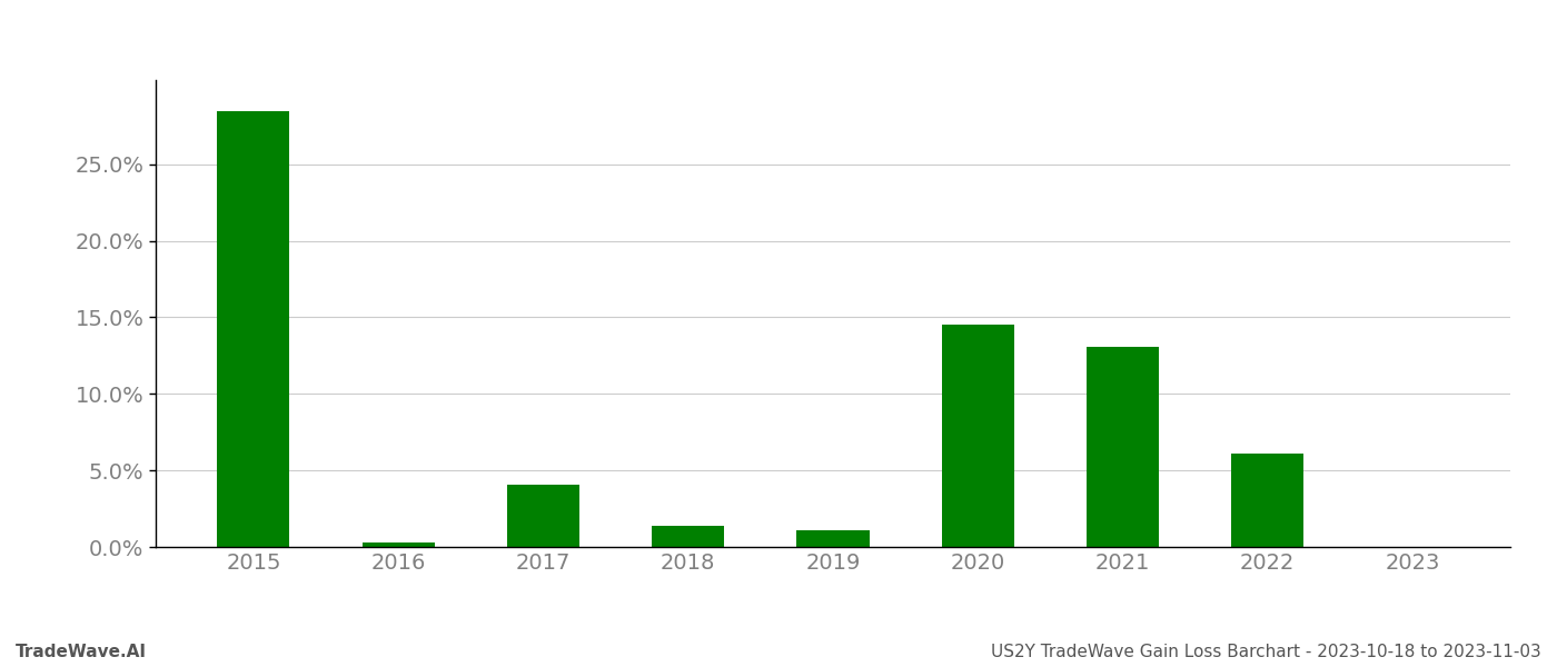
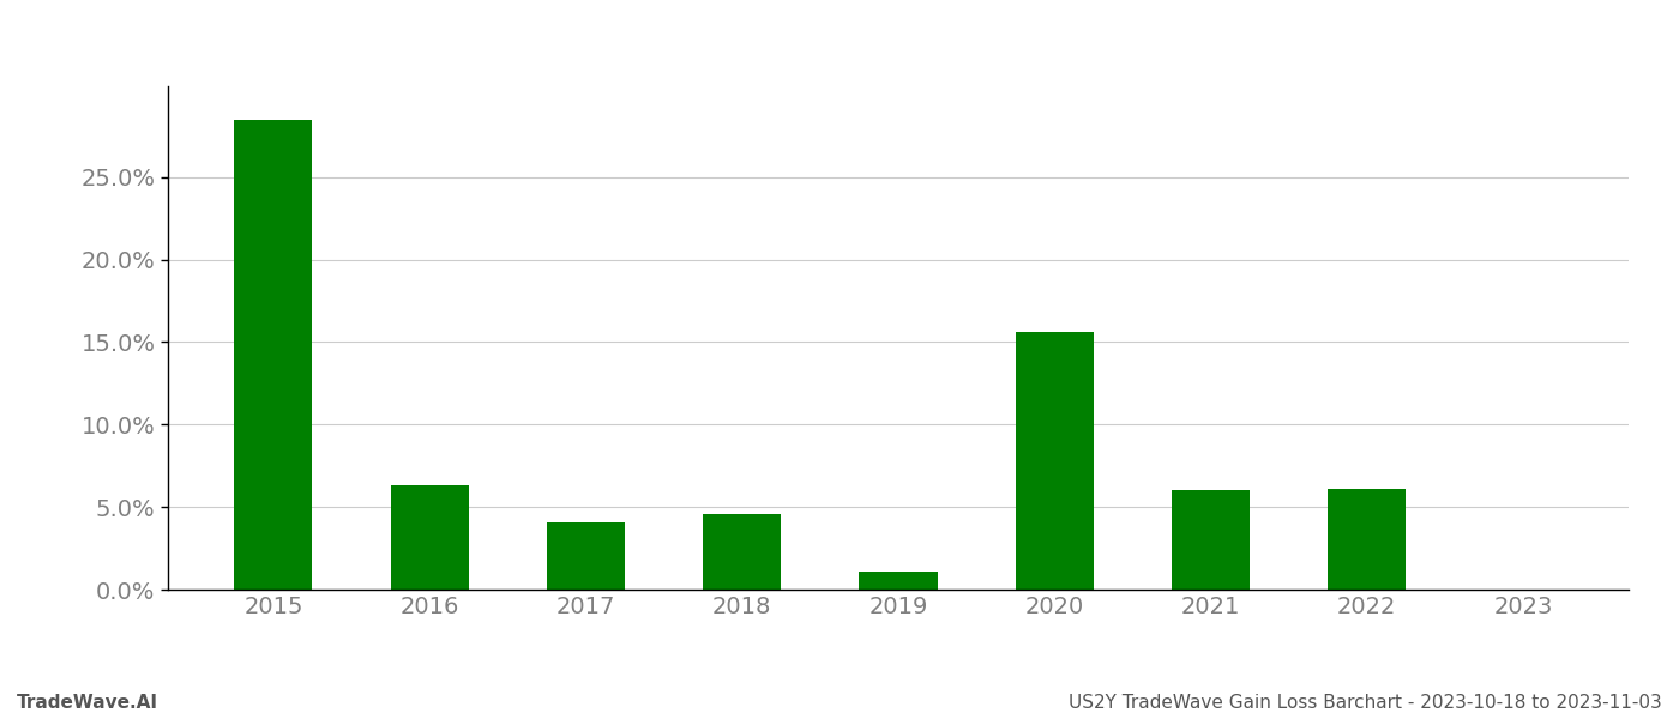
2016: 0.3% -> 6.3%
2018: 1.4% -> 4.6%
2020: 14.5% -> 15.6%
2021: 13.1% -> 6.0%
